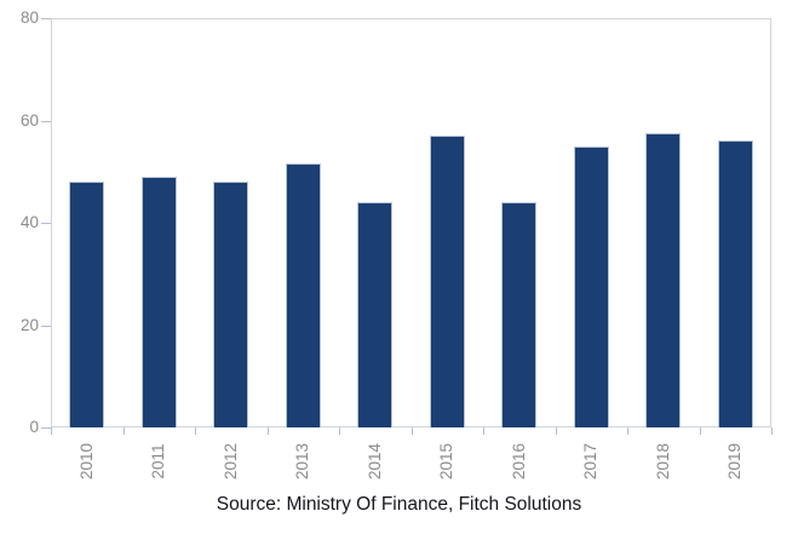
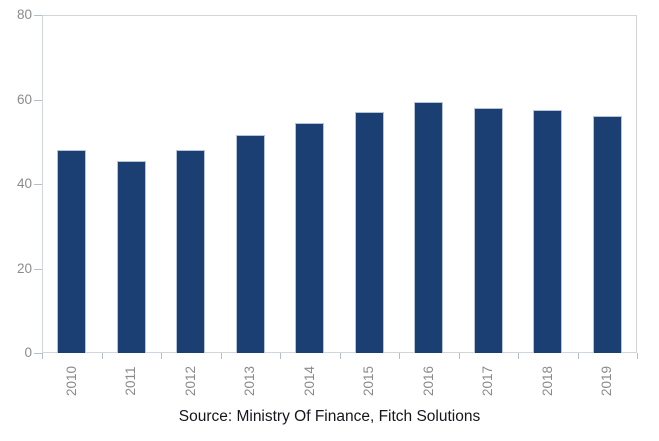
2011: 49 -> 46
2014: 44 -> 54
2016: 44 -> 60
2017: 55 -> 58
